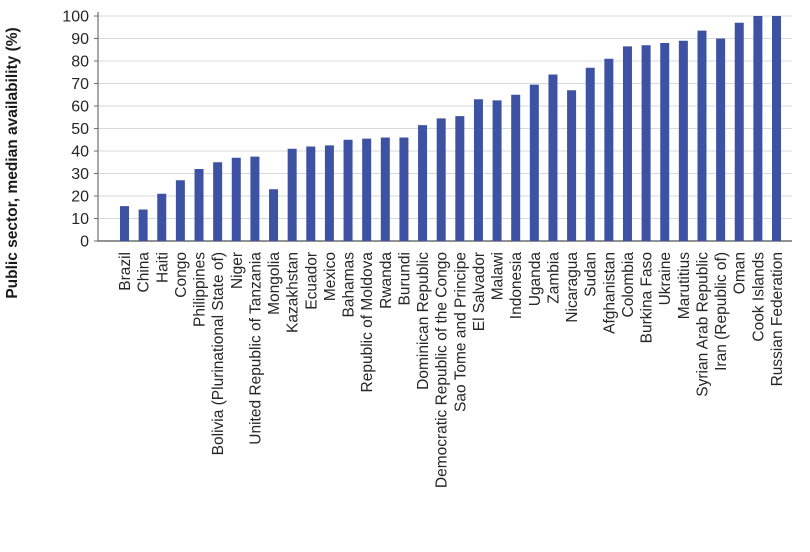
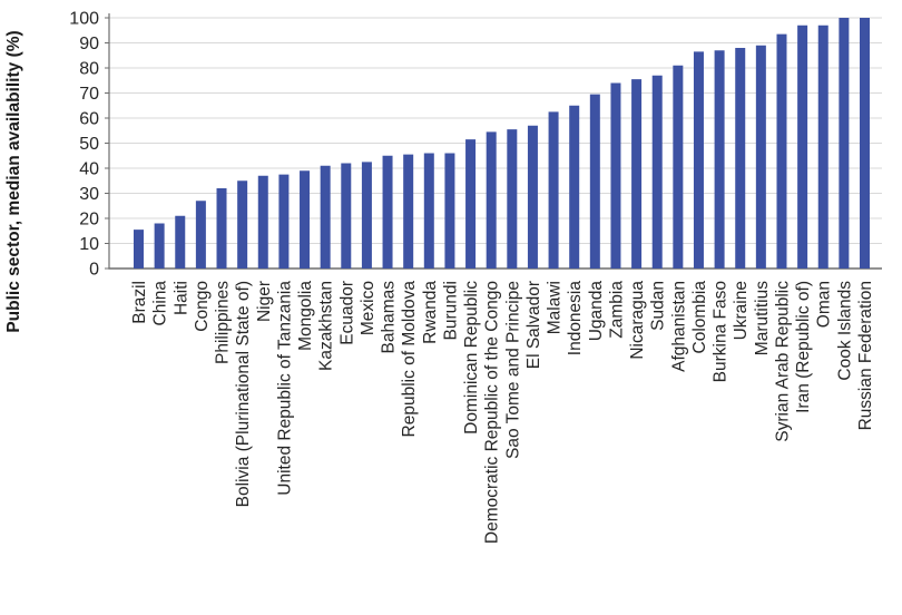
China: 14 -> 18
Mongolia: 23 -> 39
El Salvador: 63 -> 57
Nicaragua: 67 -> 76
Iran (Republic of): 90 -> 97
